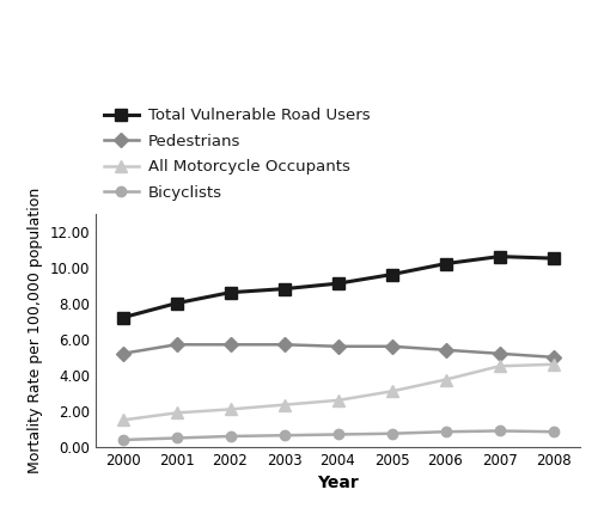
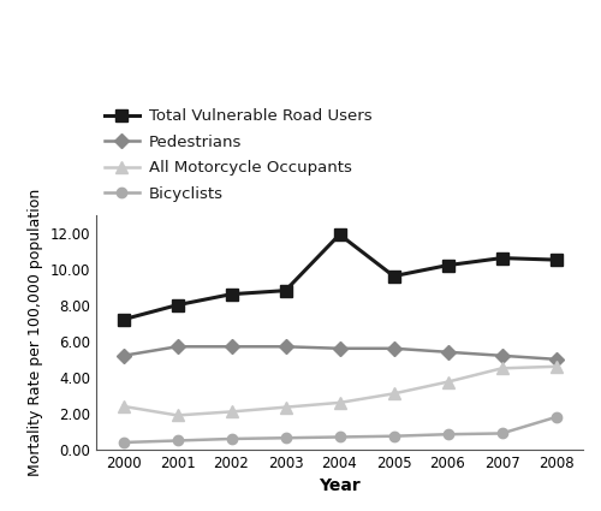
All Motorcycle Occupants/2000: 1.5 -> 2.4
Total Vulnerable Road Users/2004: 9.1 -> 11.9
Bicyclists/2008: 0.8 -> 1.8
